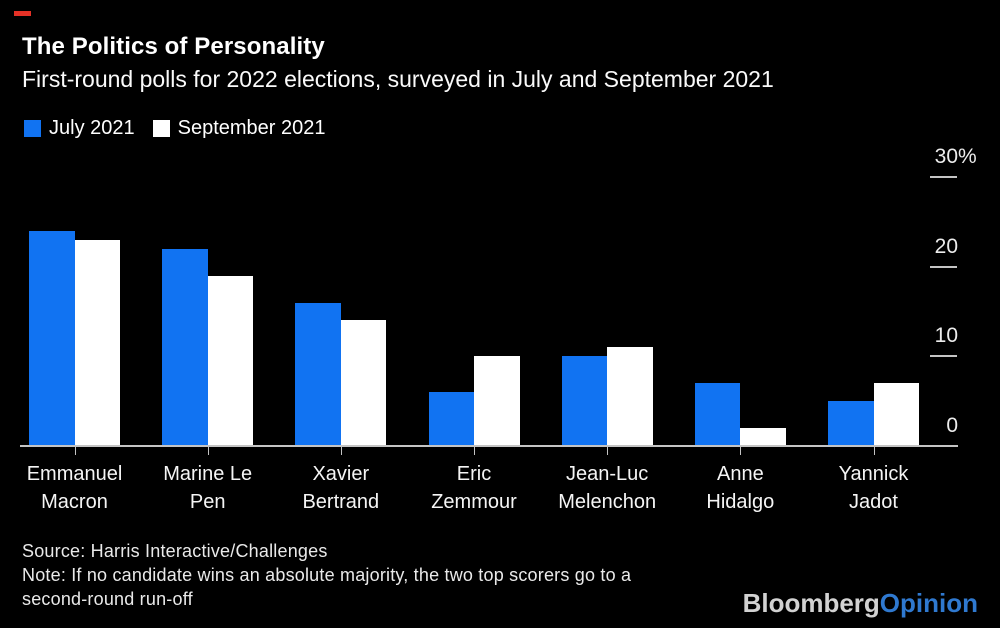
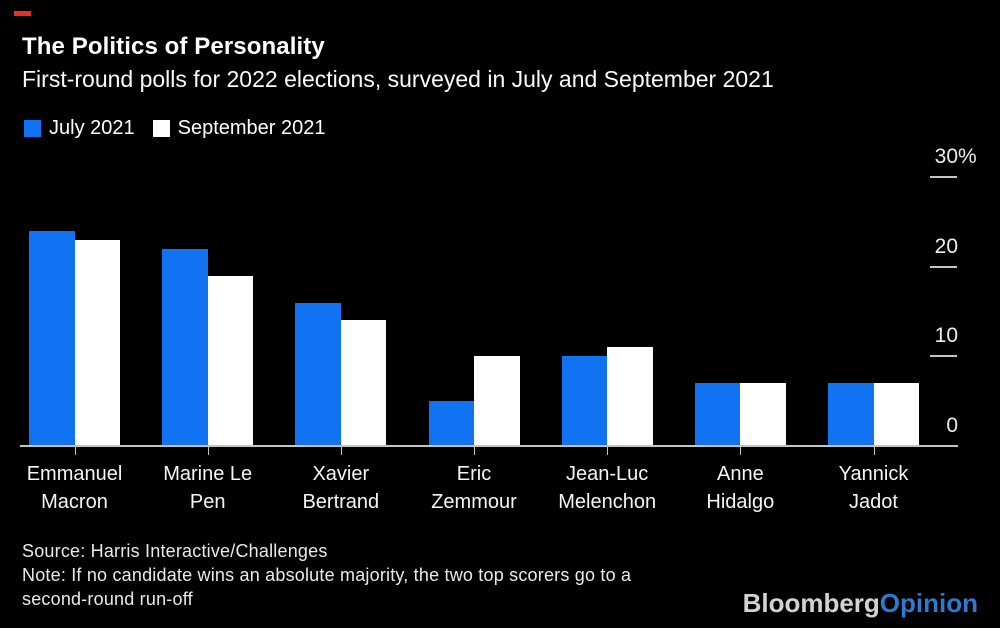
July 2021/Eric Zemmour: 6 -> 5
September 2021/Anne Hidalgo: 2 -> 7
July 2021/Yannick Jadot: 5 -> 7
